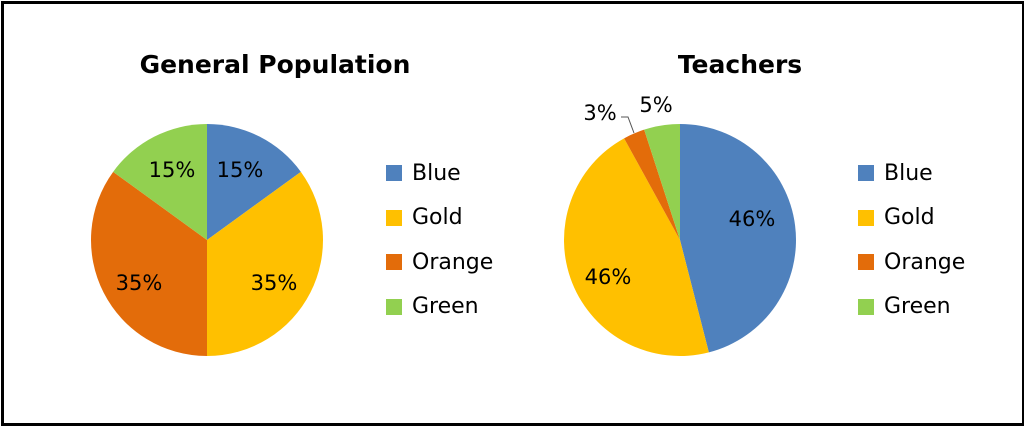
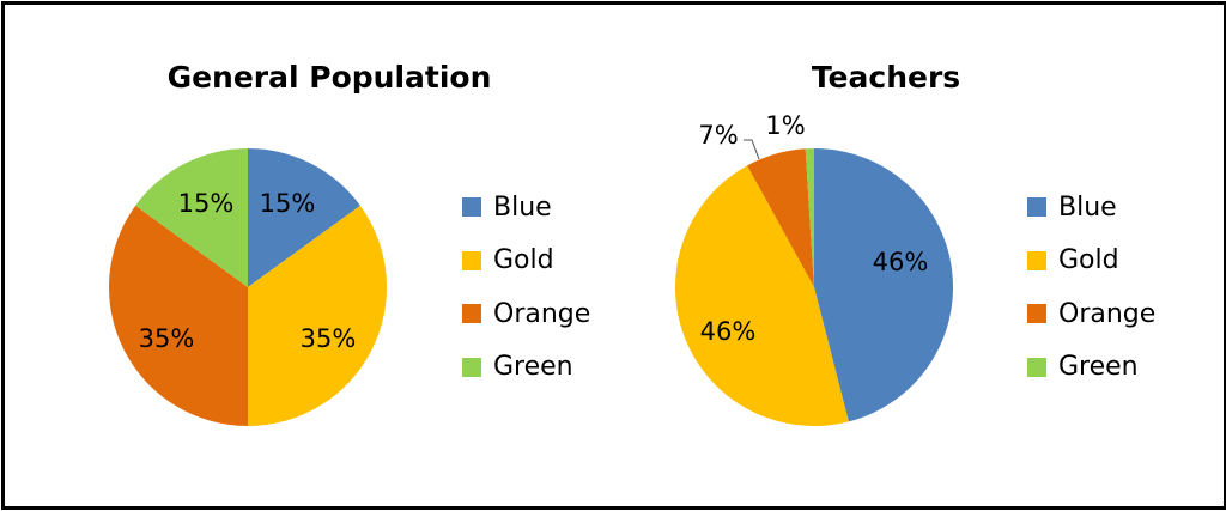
Teachers/Orange: 3% -> 7%
Teachers/Green: 5% -> 1%
